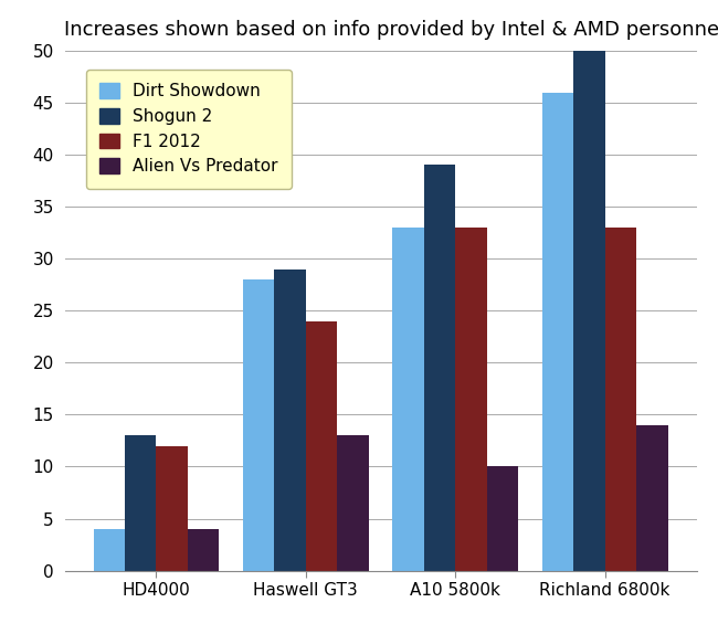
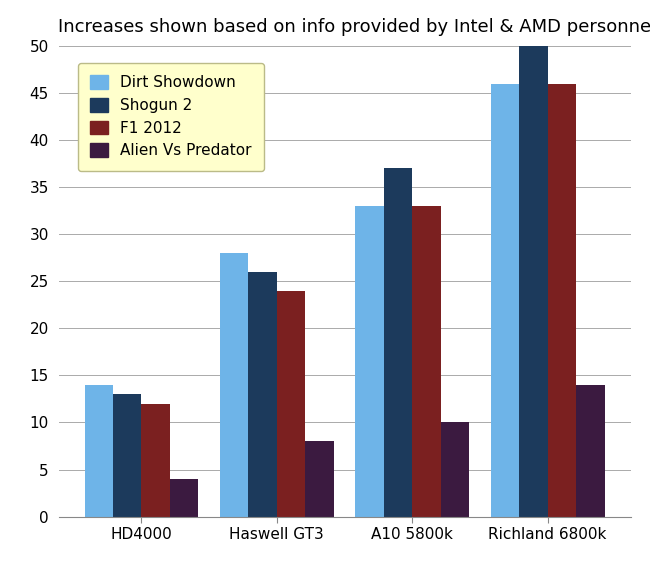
Dirt Showdown/HD4000: 4 -> 14
Shogun 2/Haswell GT3: 29 -> 26
Alien Vs Predator/Haswell GT3: 13 -> 8
Shogun 2/A10 5800k: 39 -> 37
F1 2012/Richland 6800k: 33 -> 46
